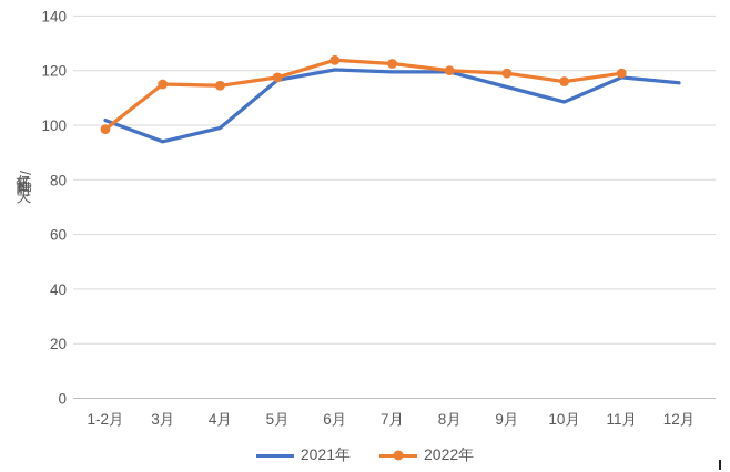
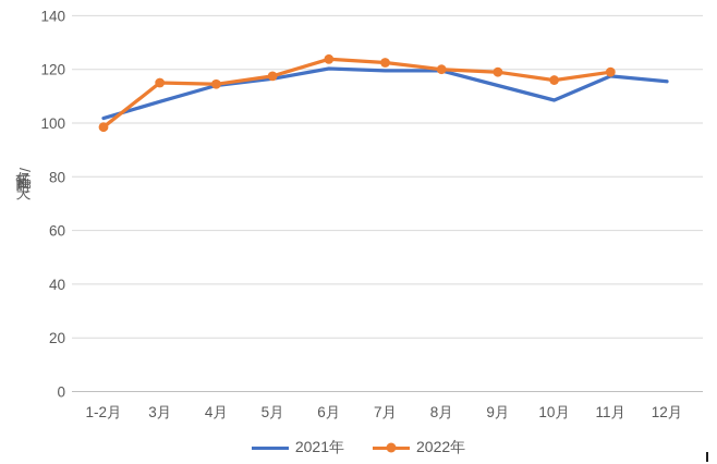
2021年/3月: 94 -> 108
2021年/4月: 99 -> 114
